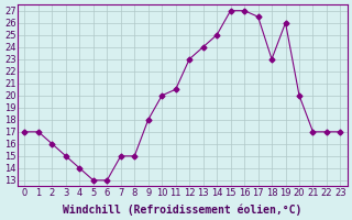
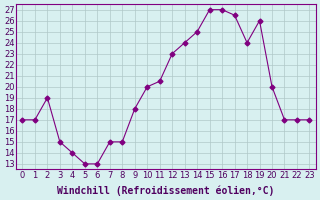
2: 16.0 -> 19.0
18: 23.0 -> 24.0
